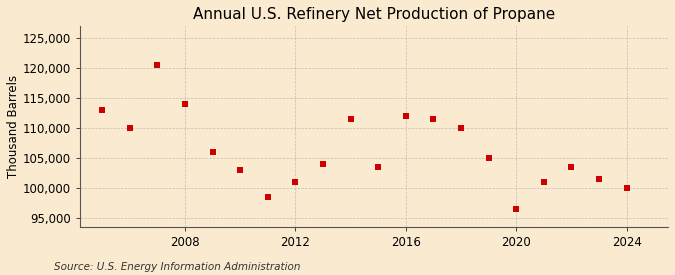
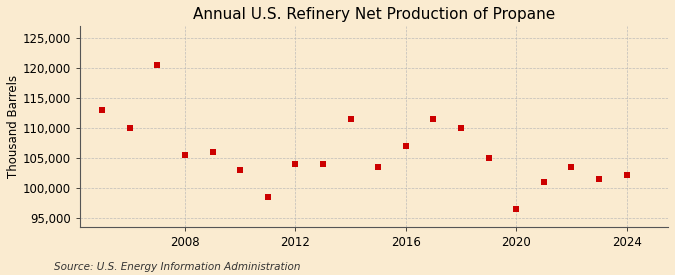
2008: 114,000 -> 105,400
2012: 101,000 -> 104,000
2016: 112,000 -> 107,000
2024: 100,000 -> 102,200
